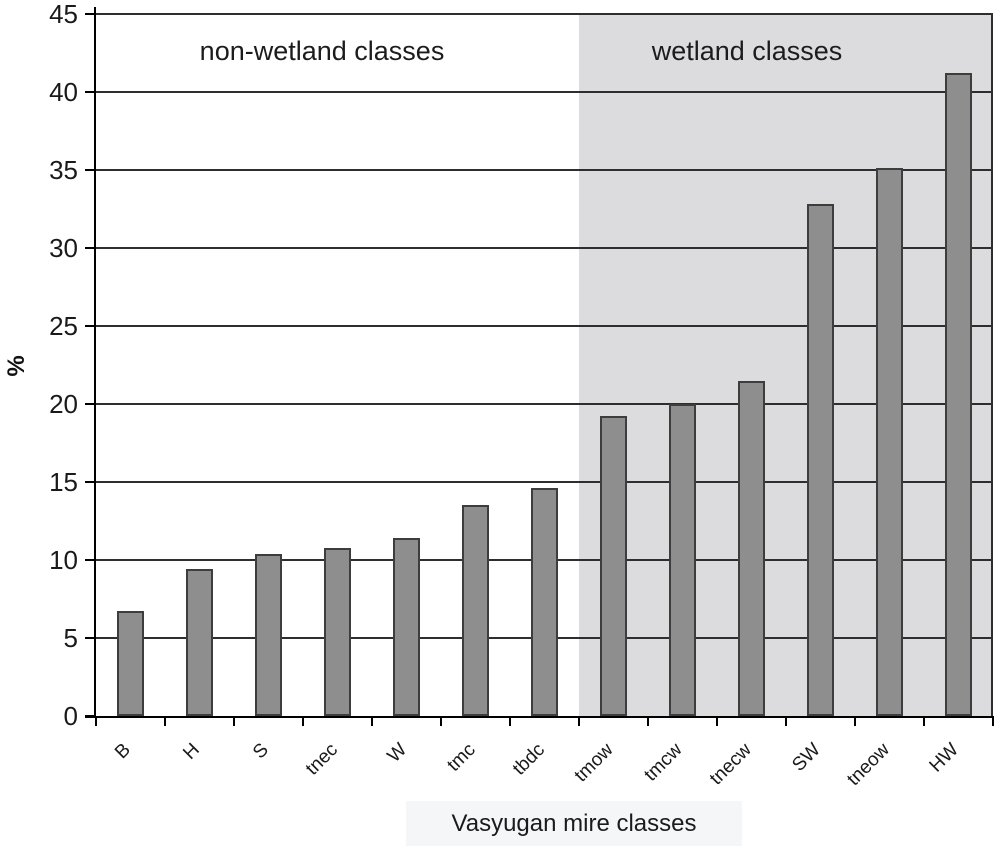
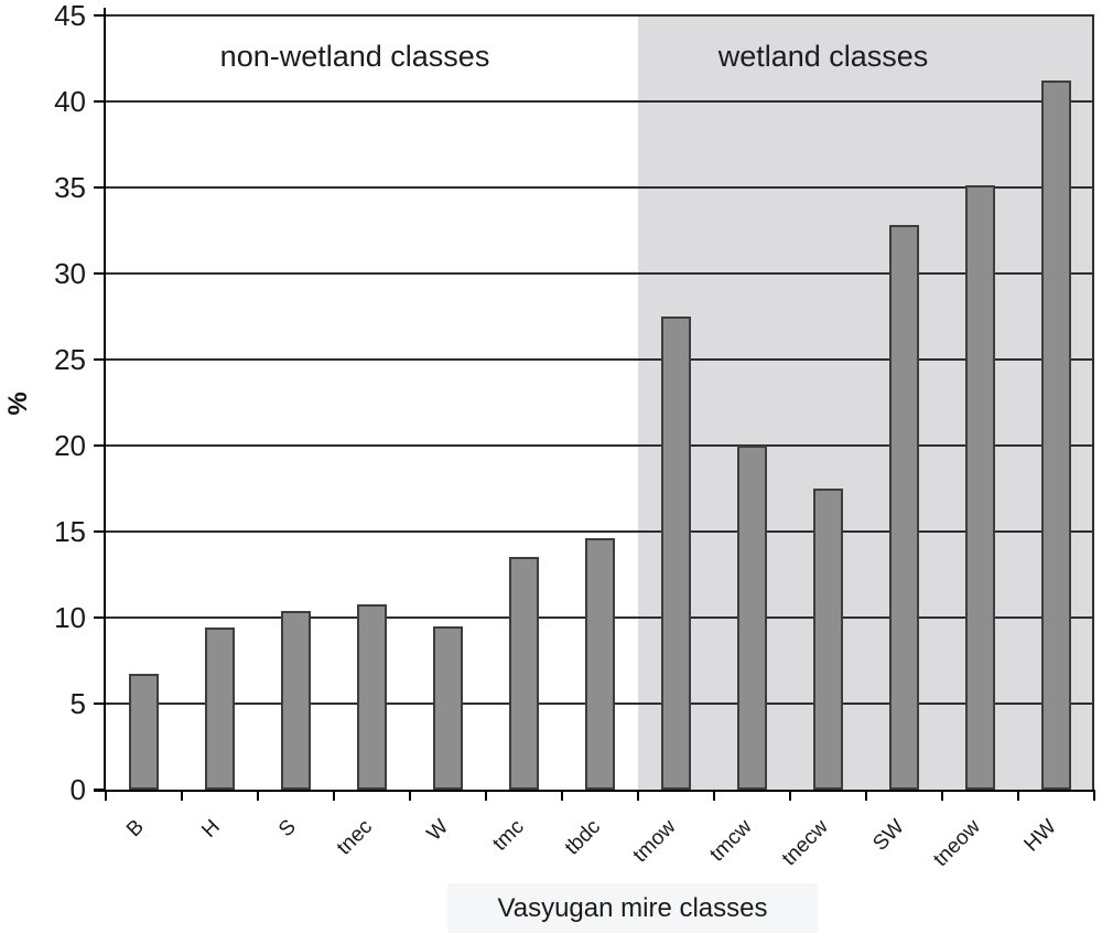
W: 11.4 -> 9.5
tmow: 19.2 -> 27.5
tnecw: 21.5 -> 17.5
